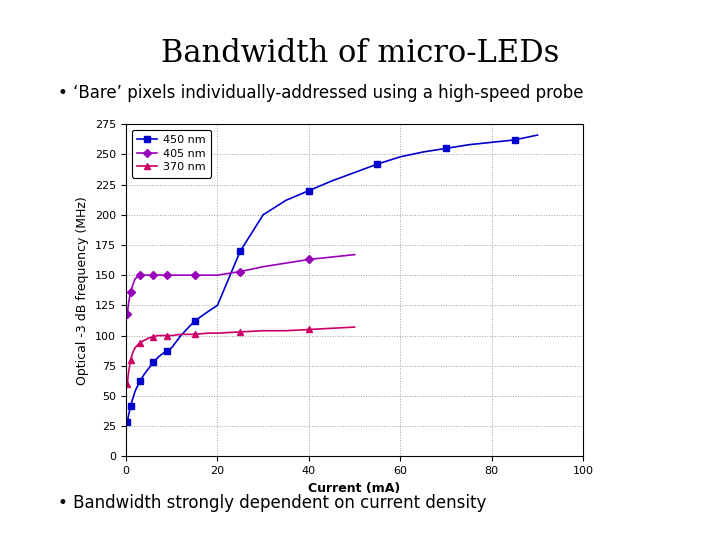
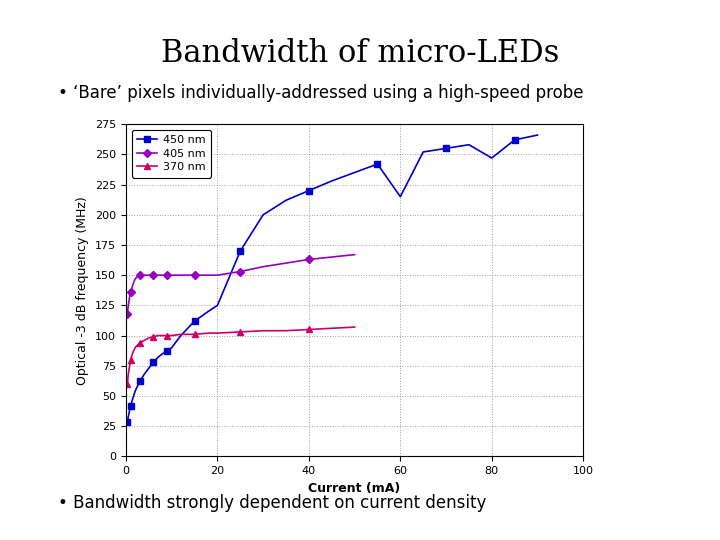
450 nm/60: 248 -> 215
450 nm/80: 260 -> 247
